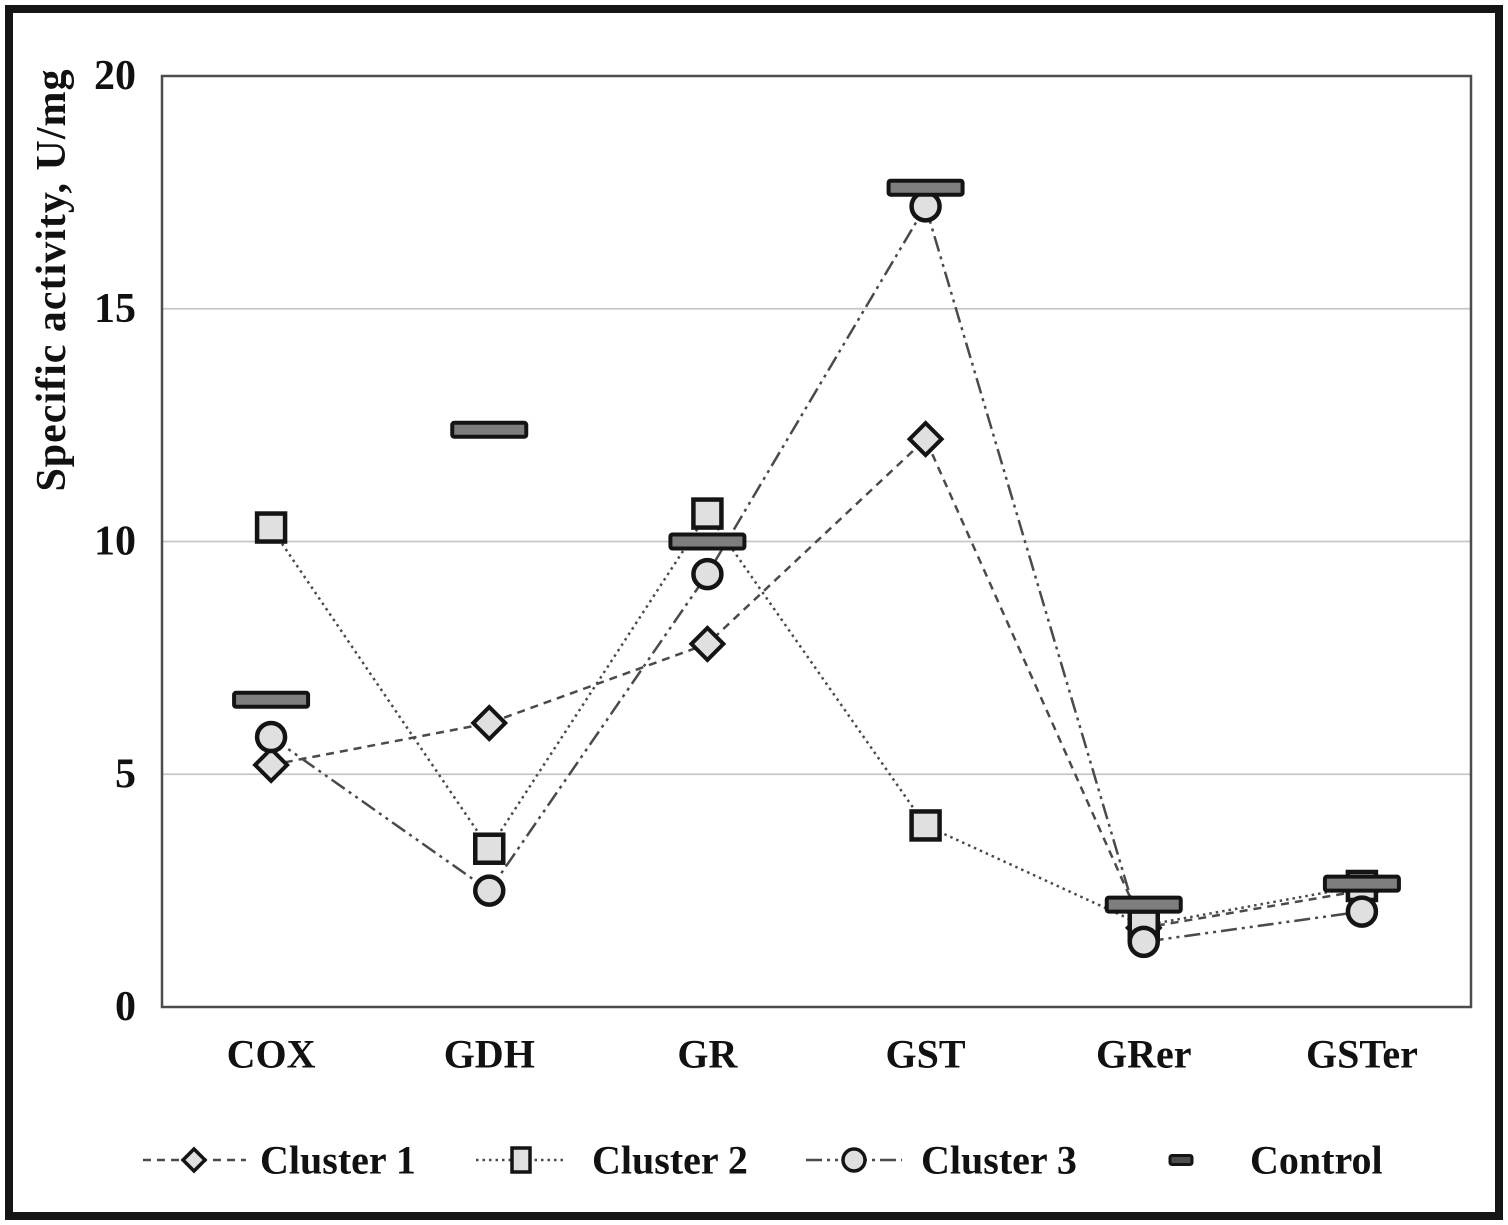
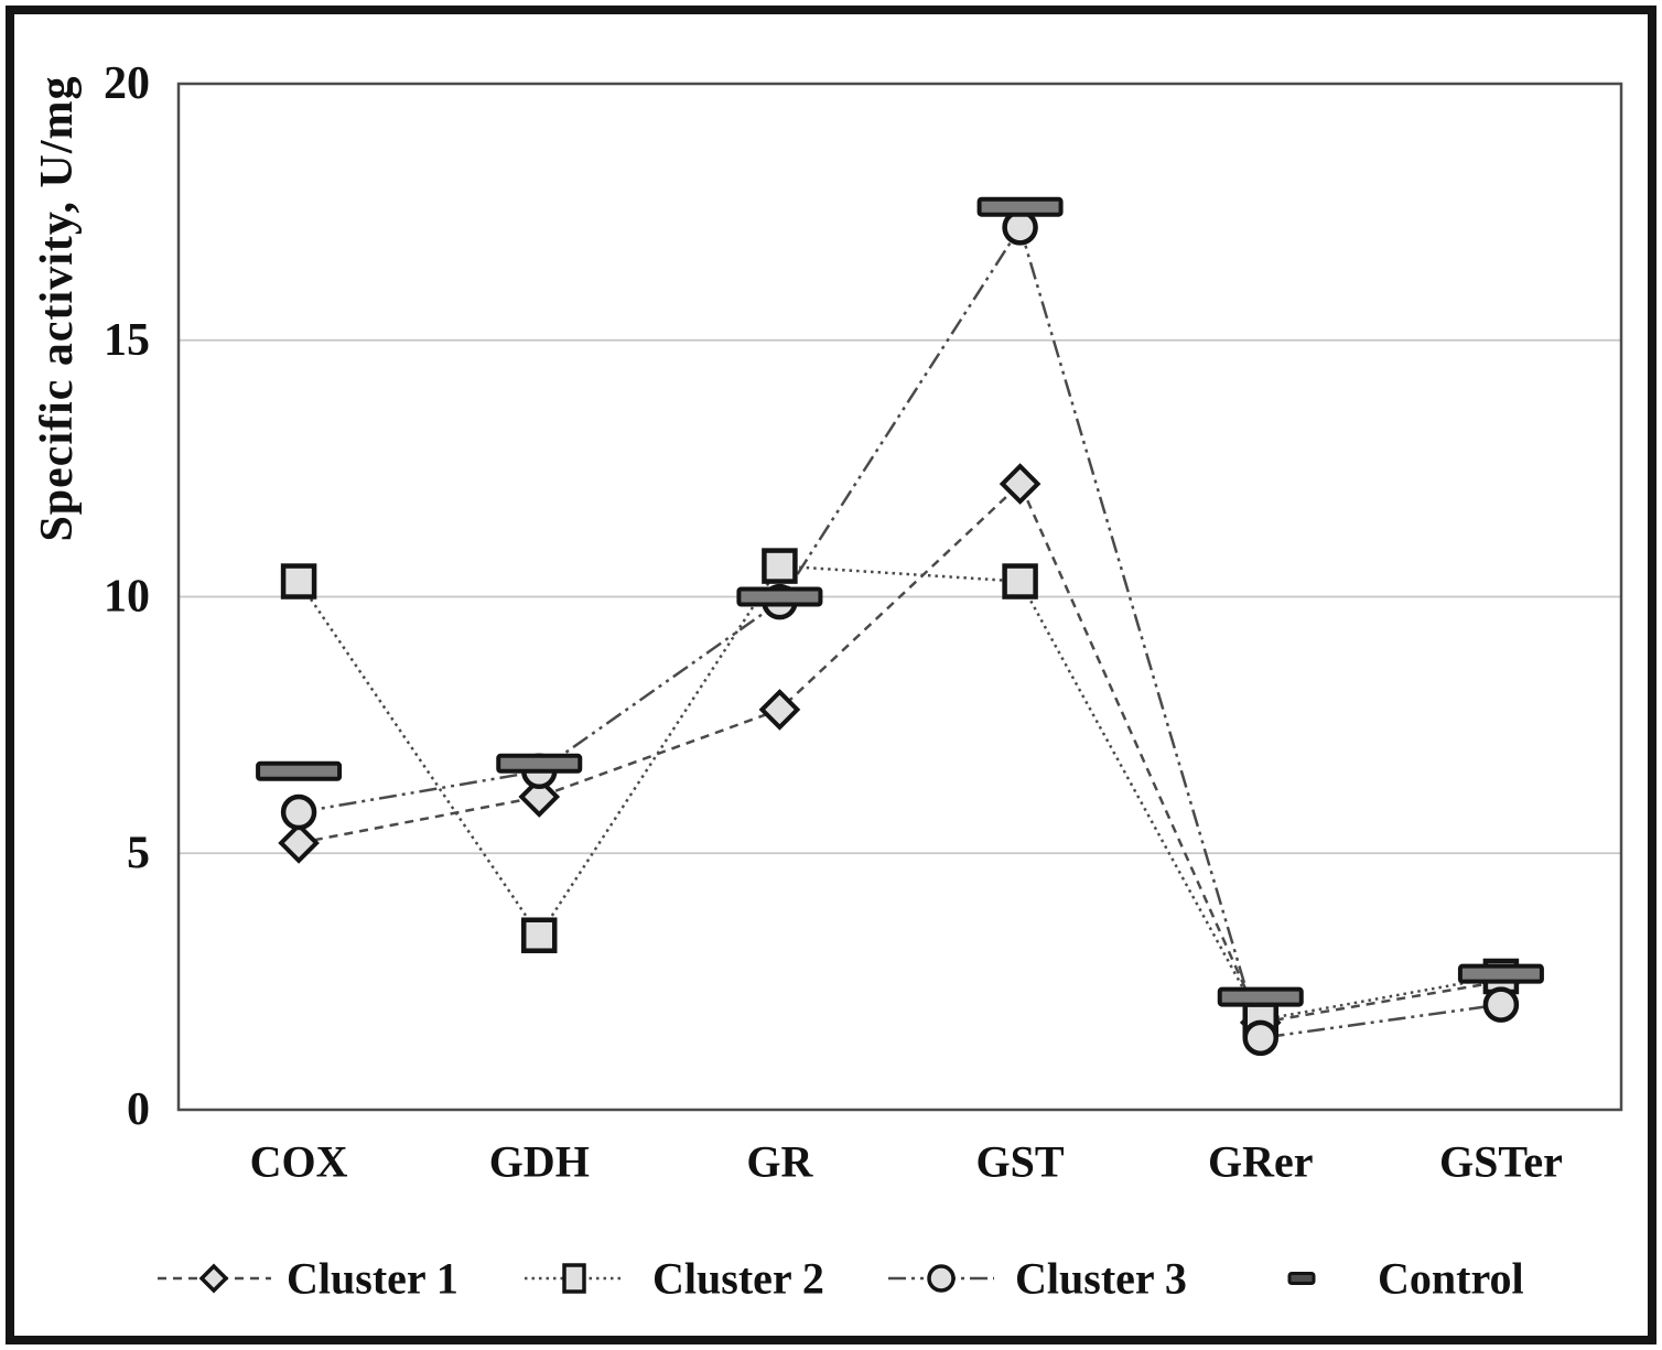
Cluster 3/GDH: 2.5 -> 6.6
Control/GDH: 12.4 -> 6.8
Cluster 3/GR: 9.3 -> 9.9
Cluster 2/GST: 3.9 -> 10.3
